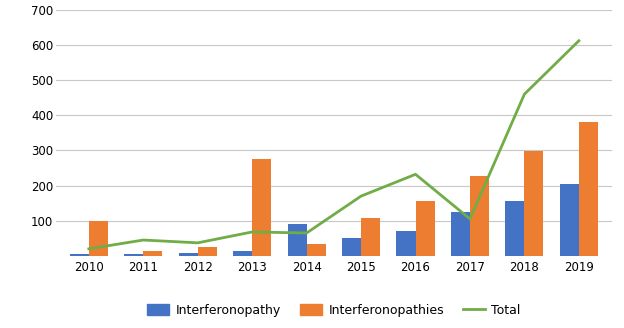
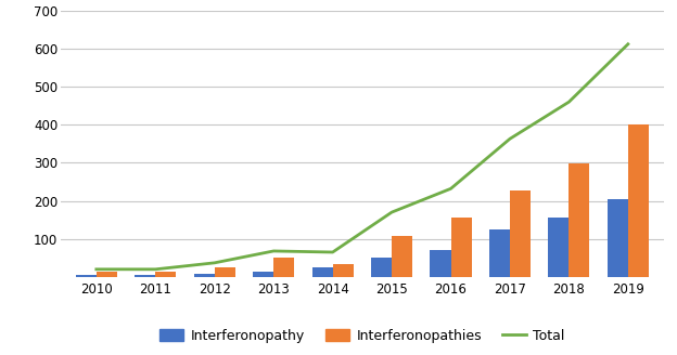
Interferonopathies/2010: 100 -> 13
Total/2011: 45 -> 20
Interferonopathies/2013: 275 -> 50
Interferonopathy/2014: 90 -> 25
Total/2017: 105 -> 363
Interferonopathies/2019: 380 -> 402
